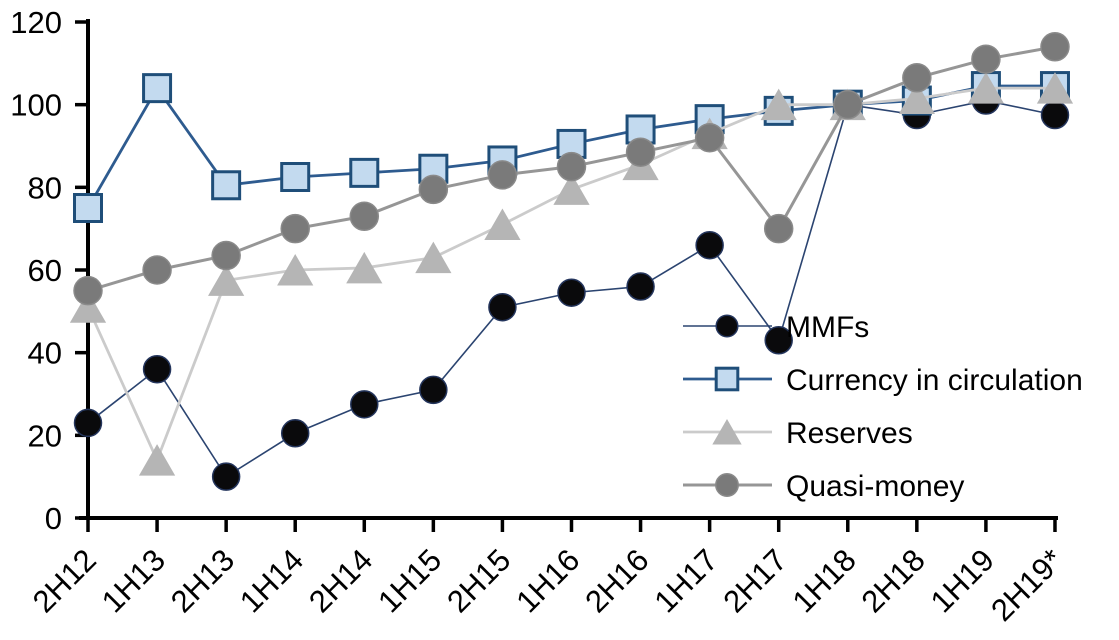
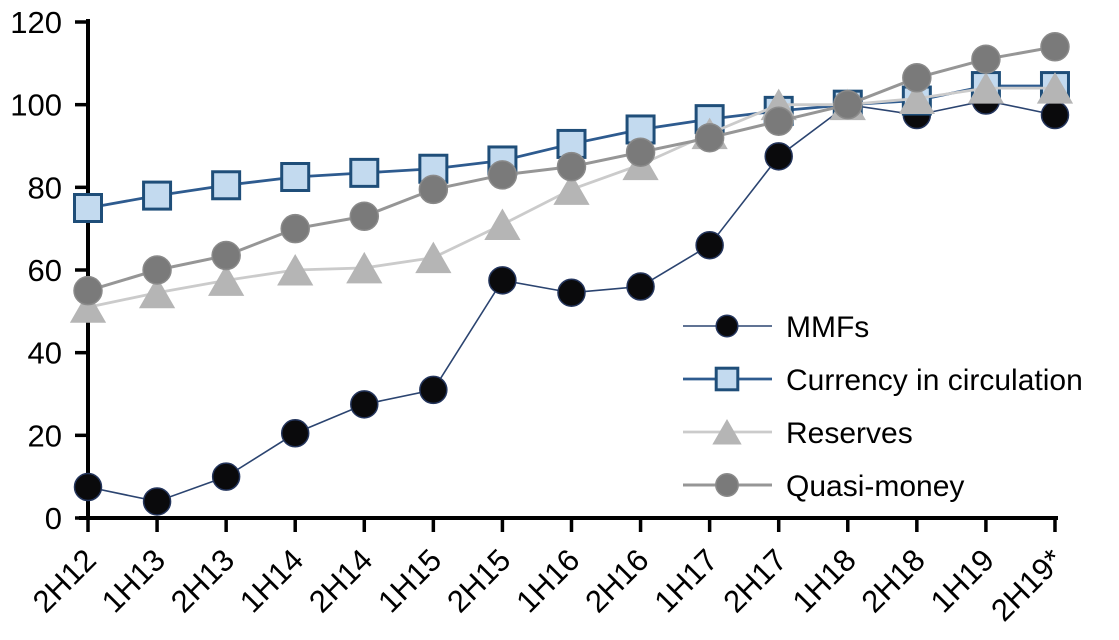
MMFs/2H12: 23 -> 8
MMFs/1H13: 36 -> 4
Currency in circulation/1H13: 104 -> 78
Reserves/1H13: 14 -> 54
MMFs/2H15: 51 -> 58
MMFs/2H17: 43 -> 88
Quasi-money/2H17: 70 -> 96
